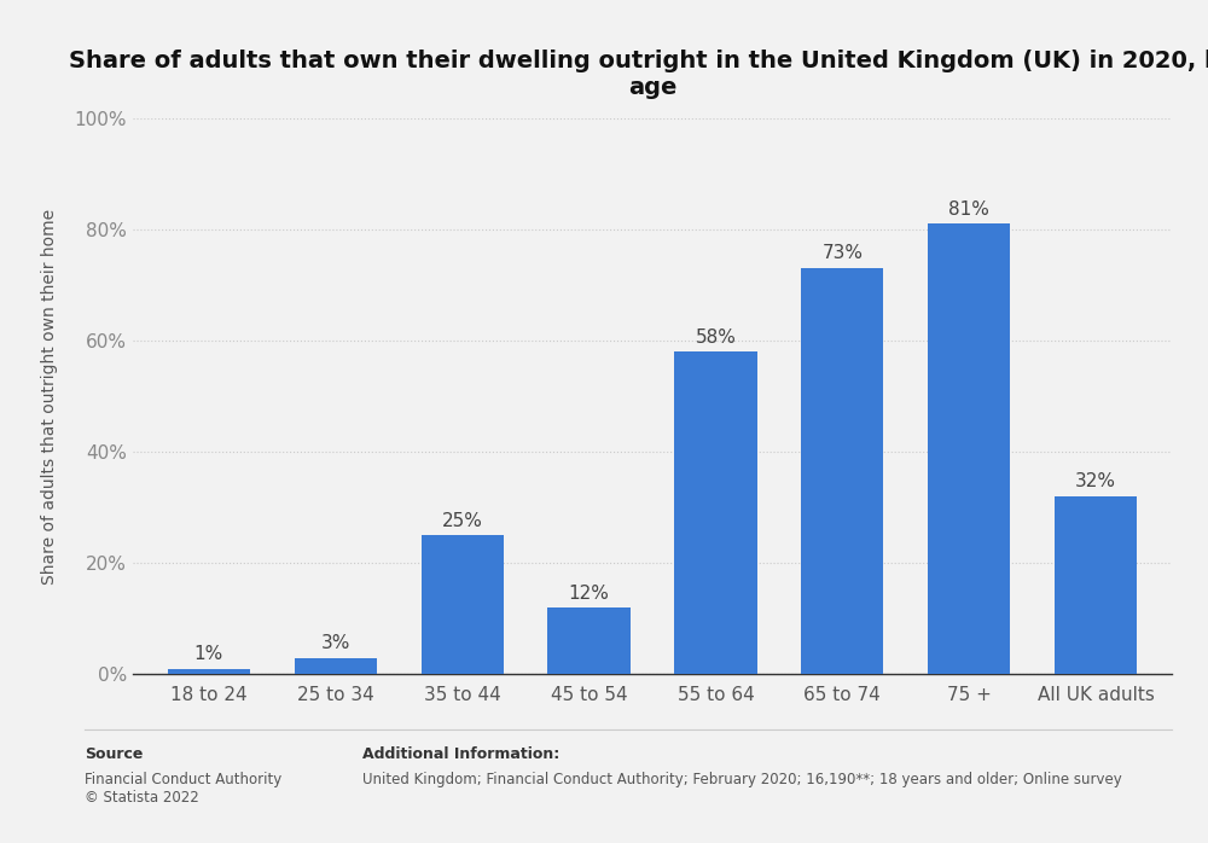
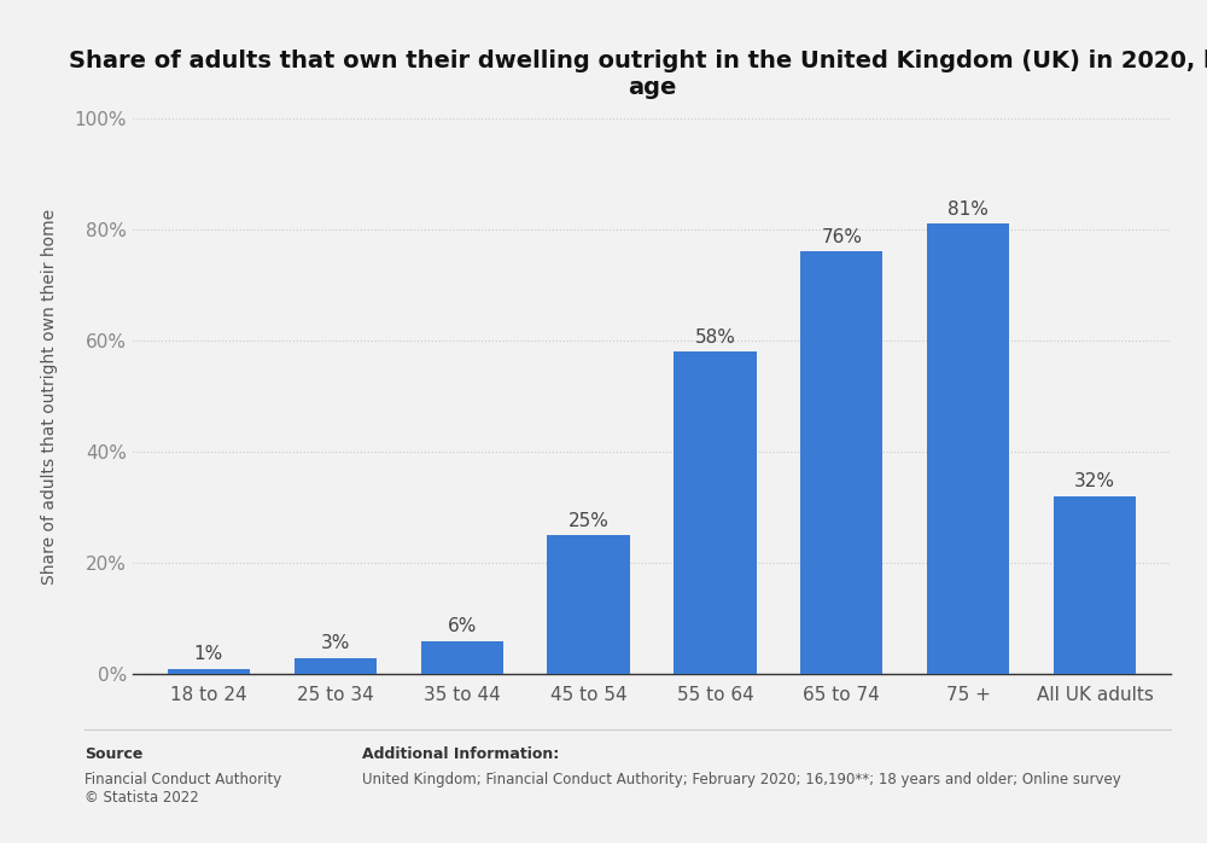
35 to 44: 25% -> 6%
45 to 54: 12% -> 25%
65 to 74: 73% -> 76%
